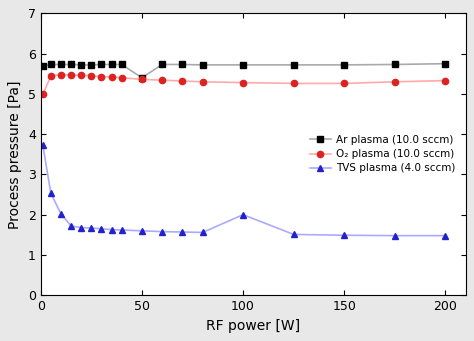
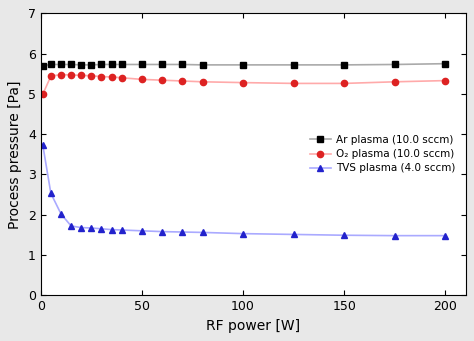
Ar plasma (10.0 sccm)/50: 5.40 -> 5.73
TVS plasma (4.0 sccm)/100: 2.00 -> 1.53
